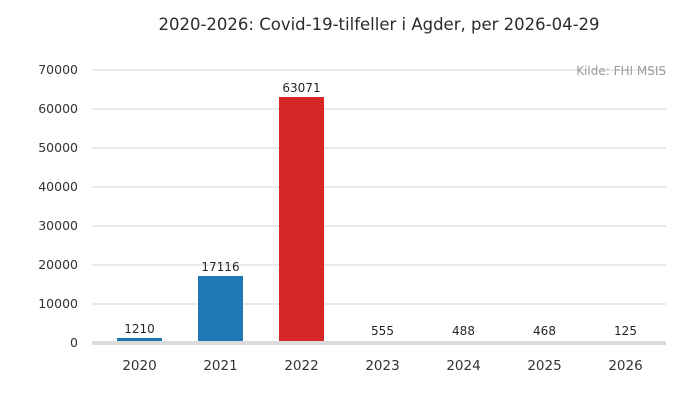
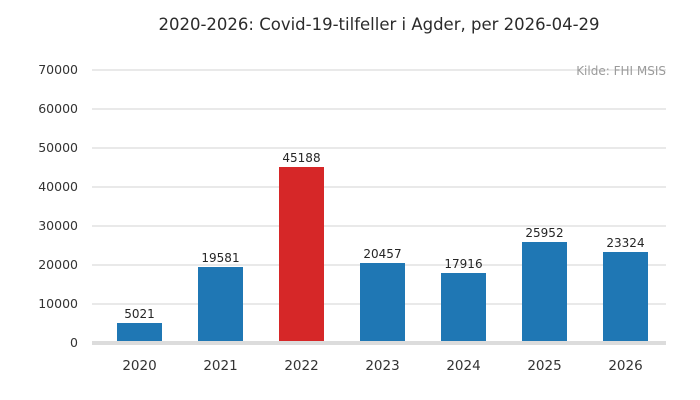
2020: 1210 -> 5021
2021: 17116 -> 19581
2022: 63071 -> 45188
2023: 555 -> 20457
2024: 488 -> 17916
2025: 468 -> 25952
2026: 125 -> 23324
